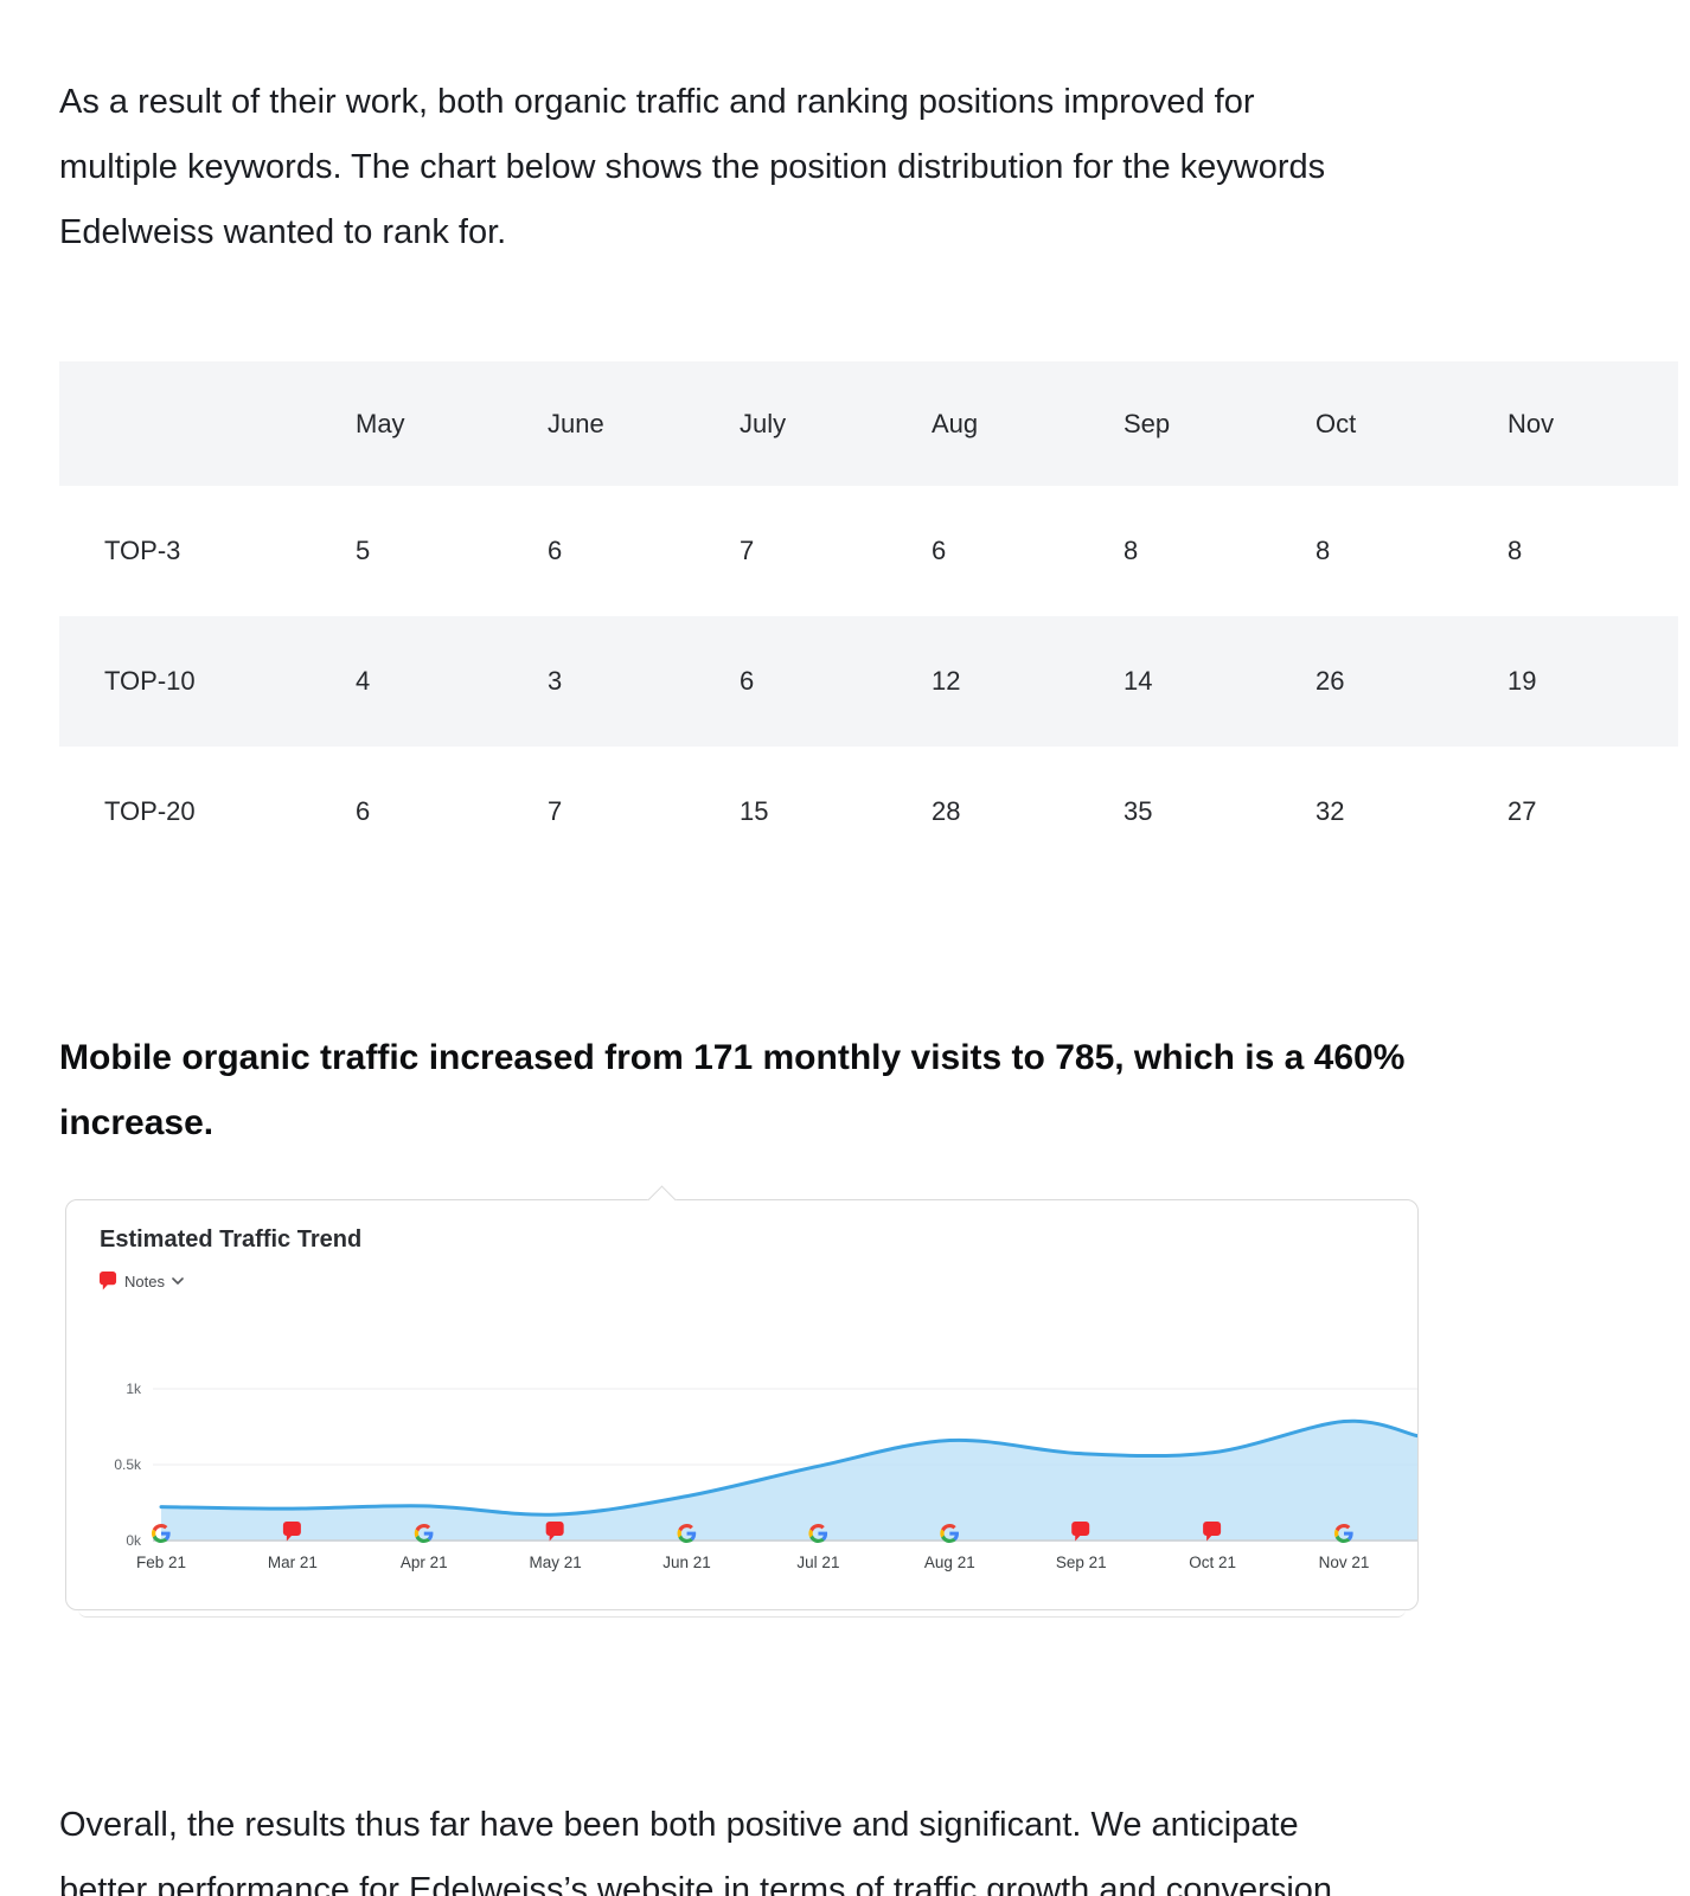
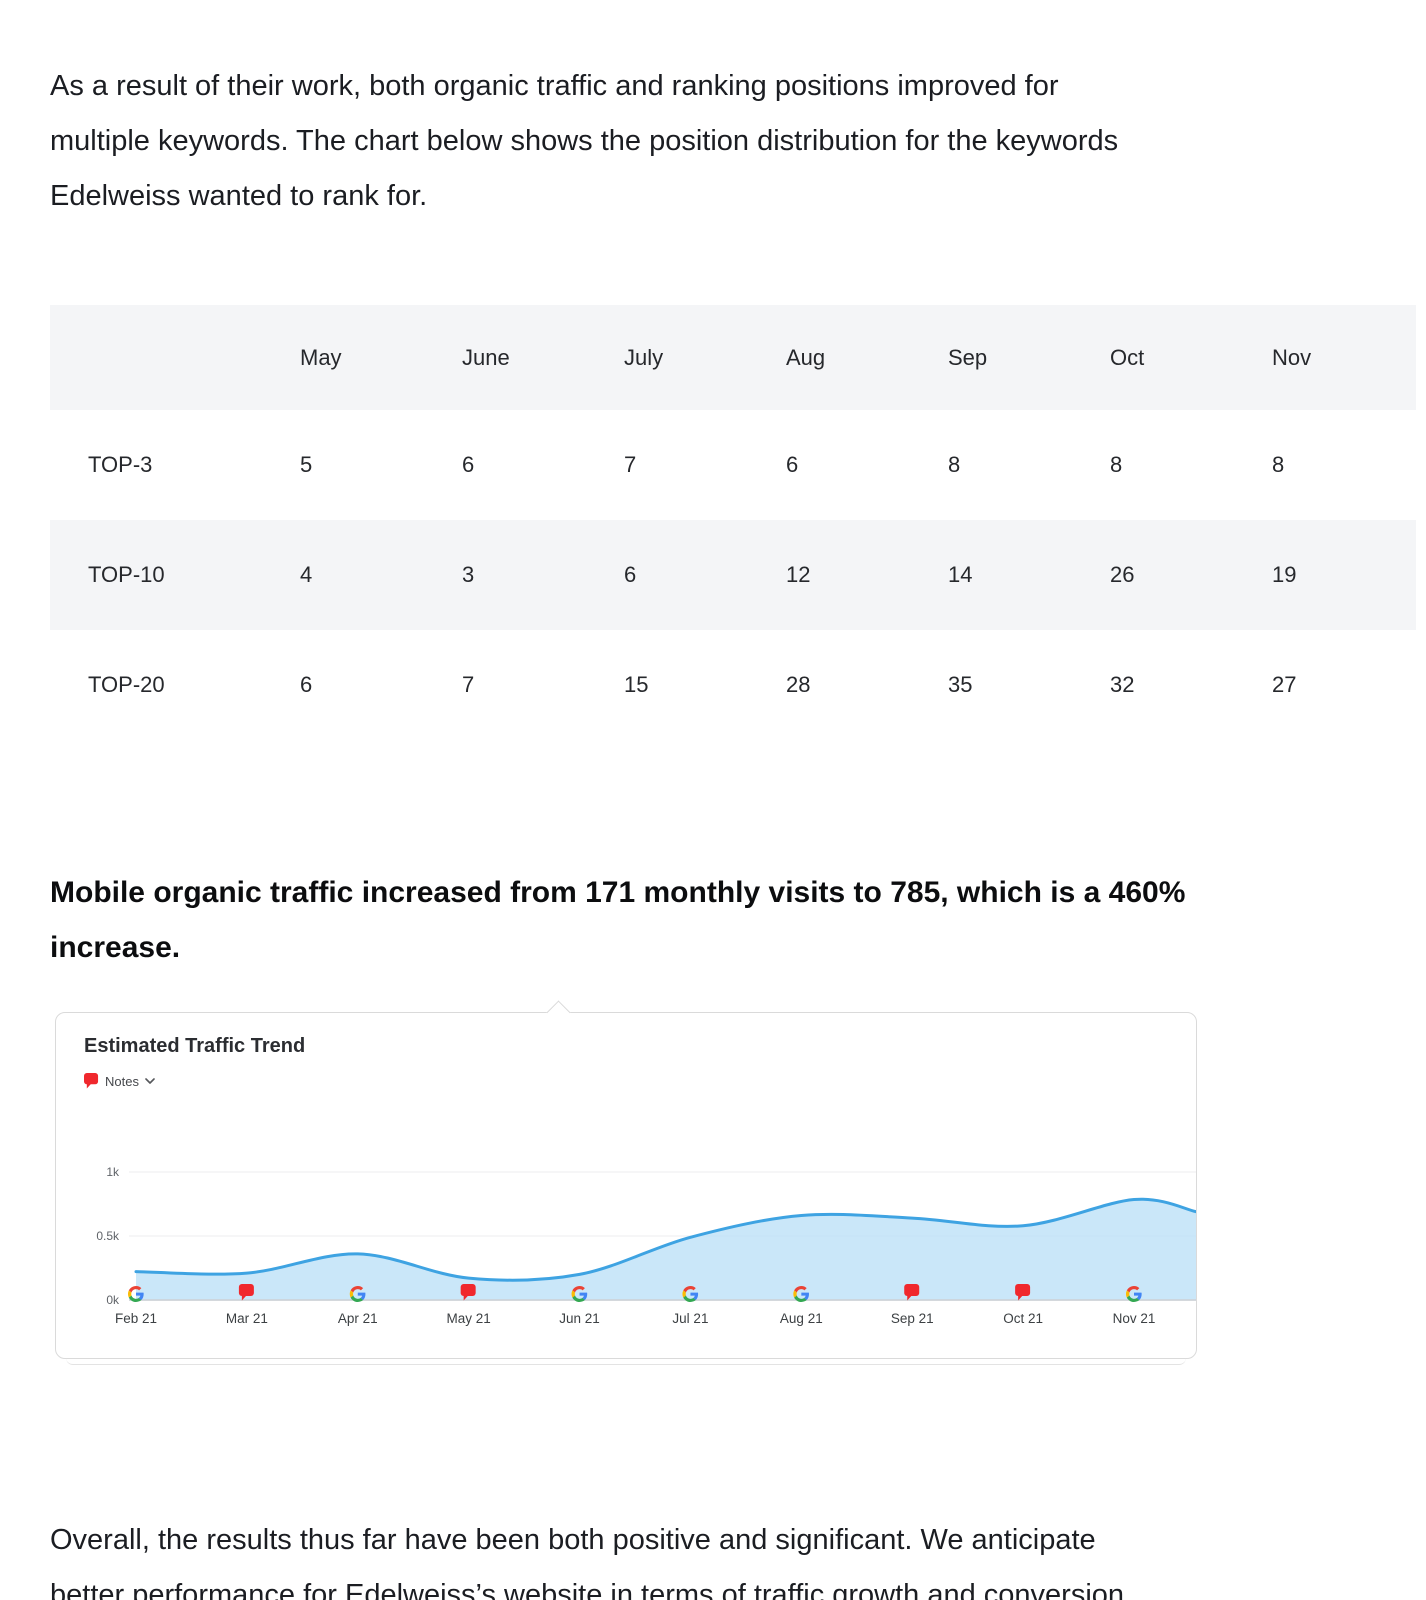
Apr 21: 0.23k -> 0.36k
Jun 21: 0.29k -> 0.20k
Sep 21: 0.57k -> 0.64k
